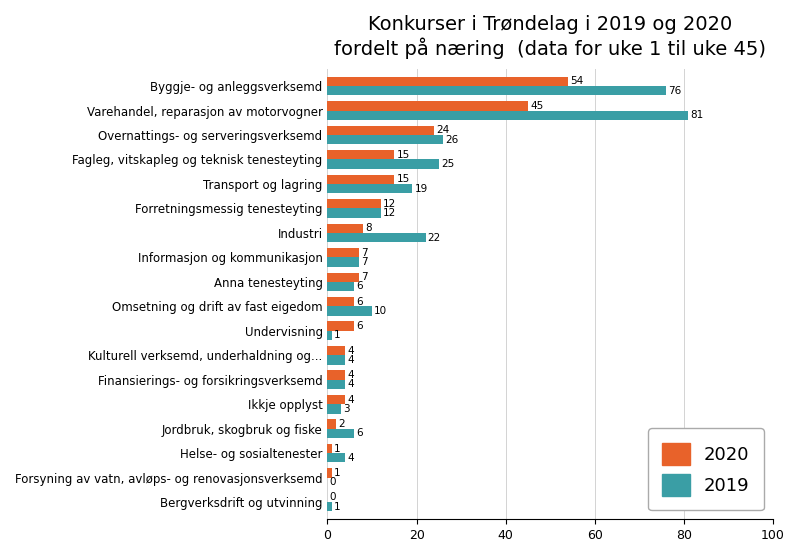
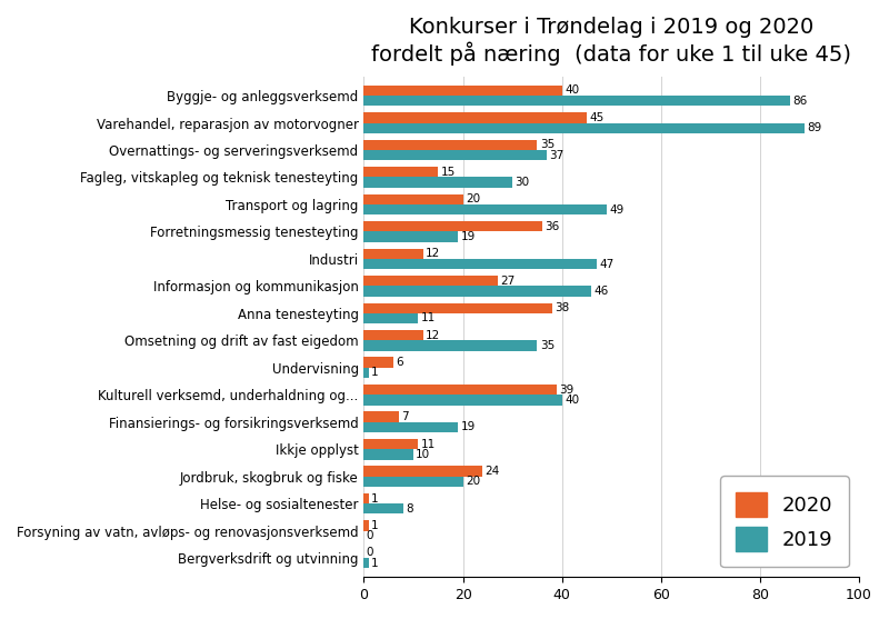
2020/Byggje- og anleggsverksemd: 54 -> 40
2019/Byggje- og anleggsverksemd: 76 -> 86
2019/Varehandel, reparasjon av motorvogner: 81 -> 89
2020/Overnattings- og serveringsverksemd: 24 -> 35
2019/Overnattings- og serveringsverksemd: 26 -> 37
2019/Fagleg, vitskapleg og teknisk tenesteyting: 25 -> 30
2020/Transport og lagring: 15 -> 20
2019/Transport og lagring: 19 -> 49
2020/Forretningsmessig tenesteyting: 12 -> 36
2019/Forretningsmessig tenesteyting: 12 -> 19
2020/Industri: 8 -> 12
2019/Industri: 22 -> 47
2020/Informasjon og kommunikasjon: 7 -> 27
2019/Informasjon og kommunikasjon: 7 -> 46
2020/Anna tenesteyting: 7 -> 38
2019/Anna tenesteyting: 6 -> 11
2020/Omsetning og drift av fast eigedom: 6 -> 12
2019/Omsetning og drift av fast eigedom: 10 -> 35
2020/Kulturell verksemd, underhaldning og...: 4 -> 39
2019/Kulturell verksemd, underhaldning og...: 4 -> 40
2020/Finansierings- og forsikringsverksemd: 4 -> 7
2019/Finansierings- og forsikringsverksemd: 4 -> 19
2020/Ikkje opplyst: 4 -> 11
2019/Ikkje opplyst: 3 -> 10
2020/Jordbruk, skogbruk og fiske: 2 -> 24
2019/Jordbruk, skogbruk og fiske: 6 -> 20
2019/Helse- og sosialtenester: 4 -> 8
